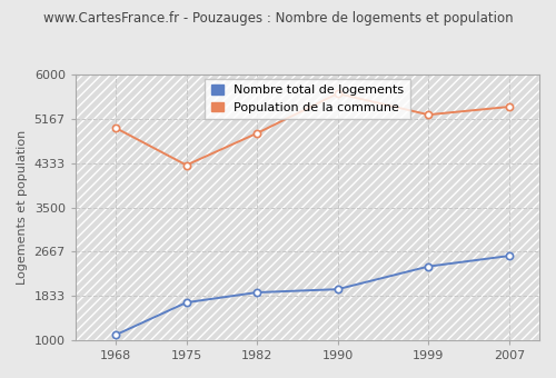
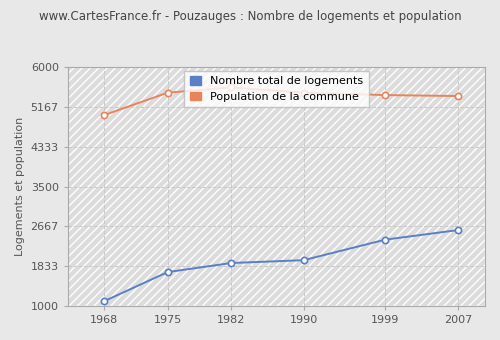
Population de la commune/1975: 4300 -> 5470
Population de la commune/1982: 4900 -> 5580
Population de la commune/1990: 5650 -> 5470
Population de la commune/1999: 5250 -> 5420
